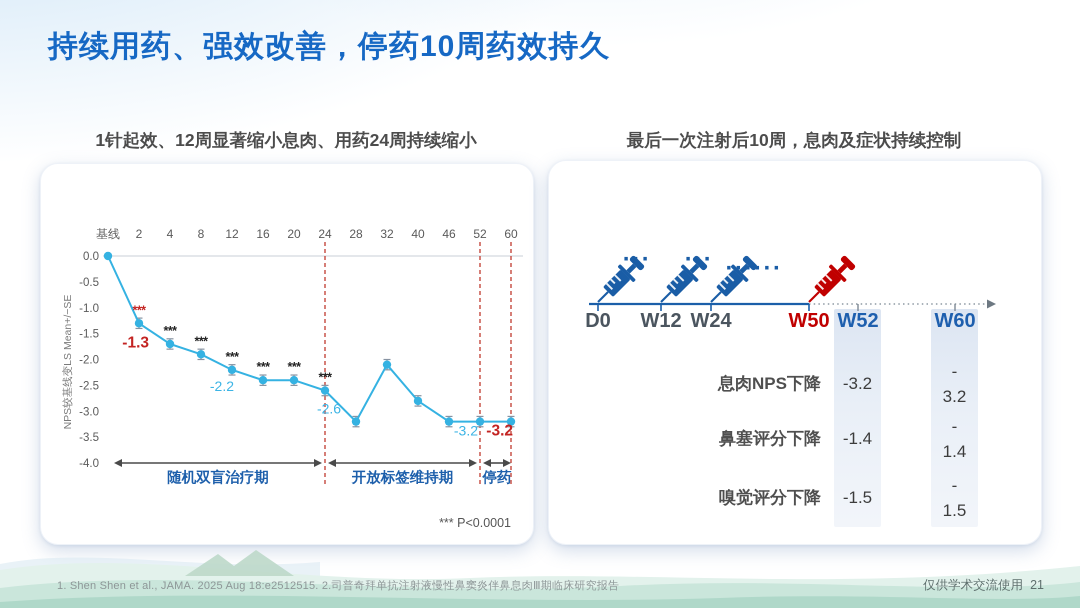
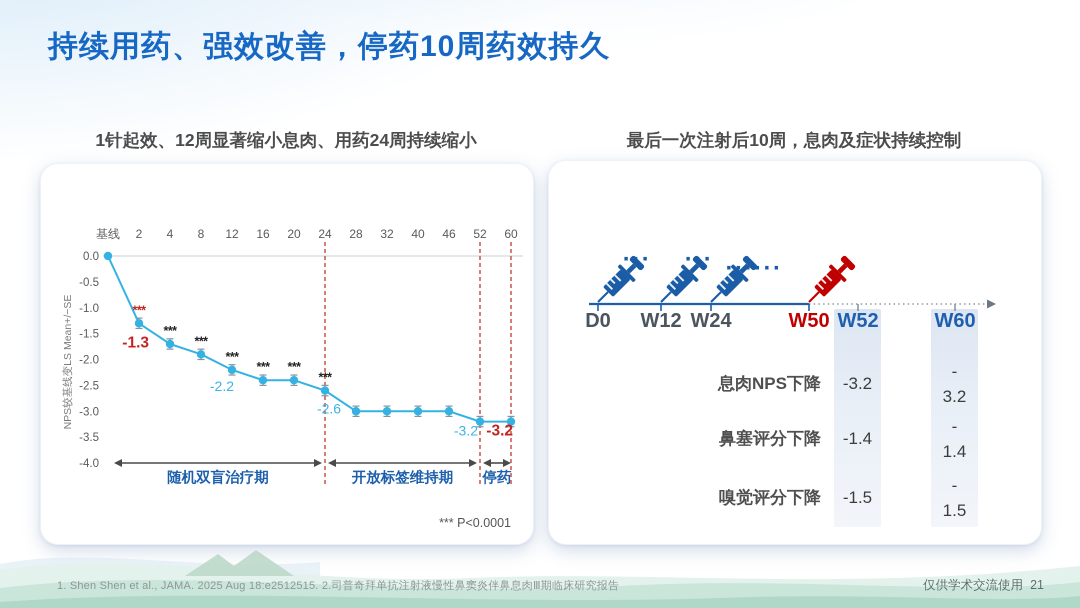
28: -3.2 -> -3.0
32: -2.1 -> -3.0
40: -2.8 -> -3.0
46: -3.2 -> -3.0
